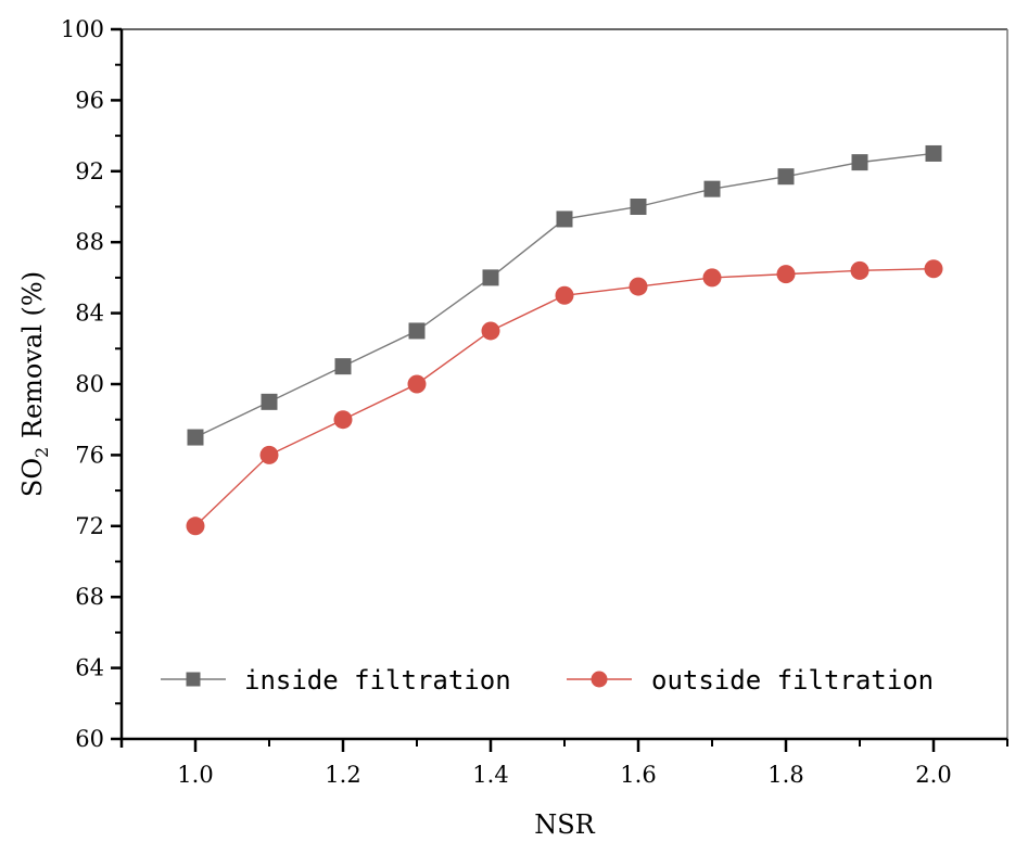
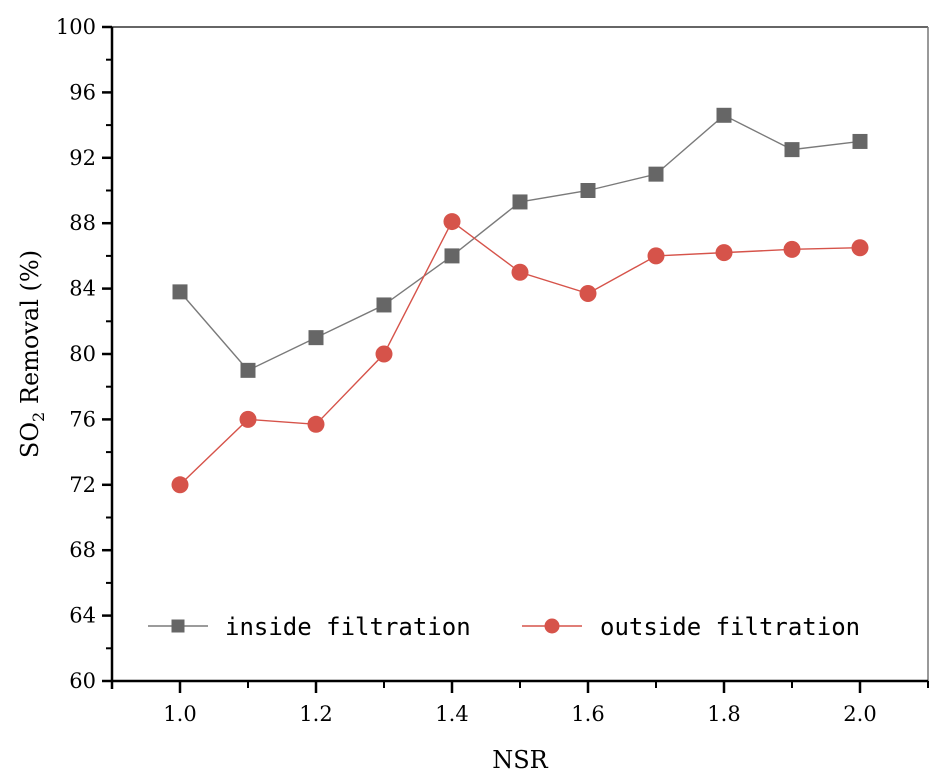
inside filtration/1.0: 77.0 -> 83.8
outside filtration/1.2: 78.0 -> 75.7
outside filtration/1.4: 83.0 -> 88.1
outside filtration/1.6: 85.5 -> 83.7
inside filtration/1.8: 91.7 -> 94.6
